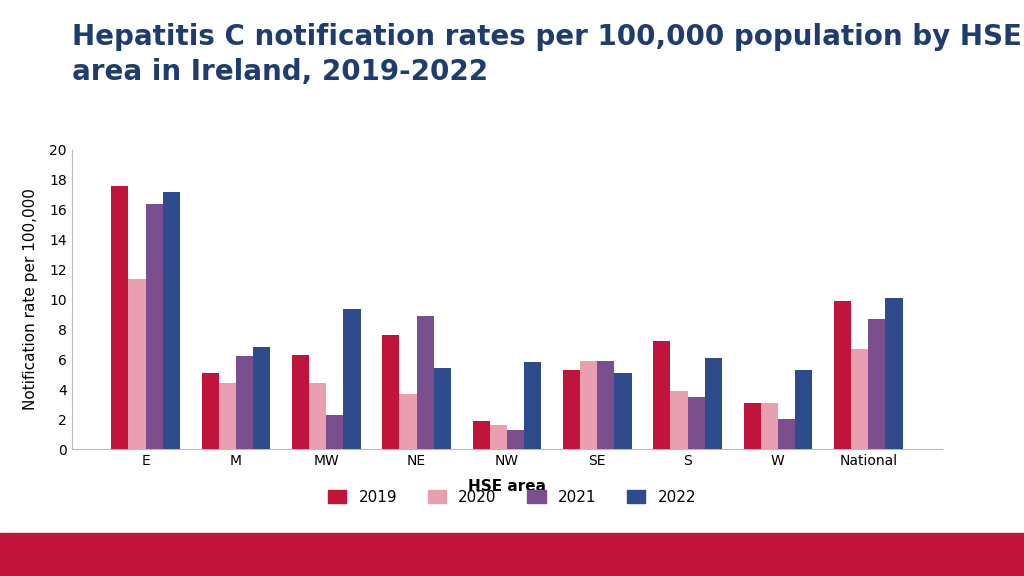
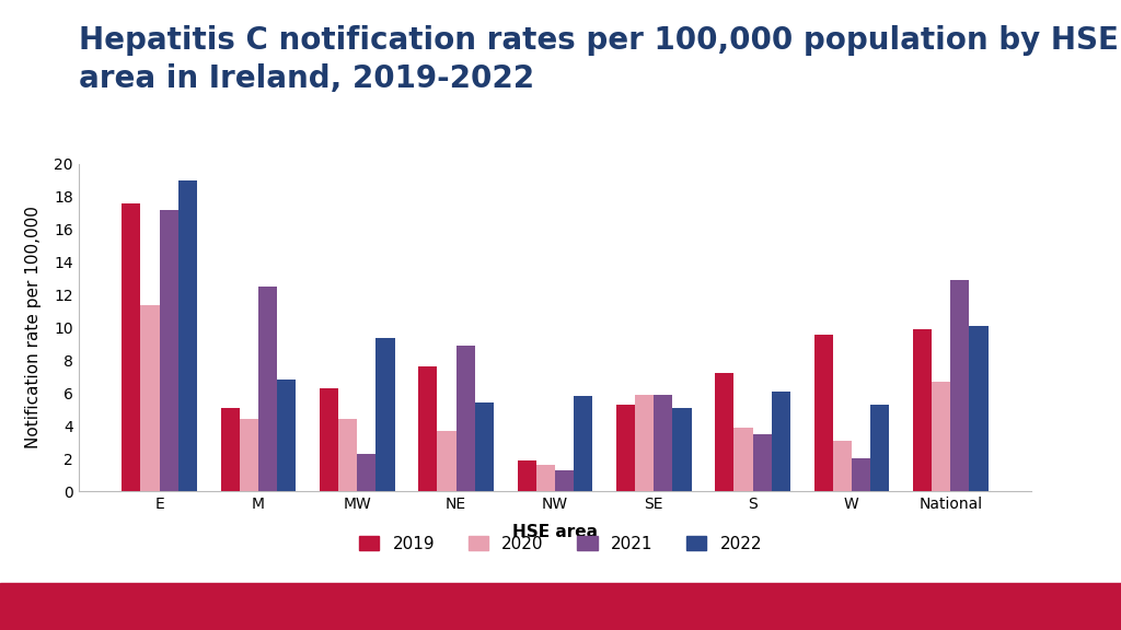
2021/E: 16.4 -> 17.2
2022/E: 17.2 -> 19.0
2021/M: 6.2 -> 12.5
2019/W: 3.1 -> 9.6
2021/National: 8.7 -> 12.9
